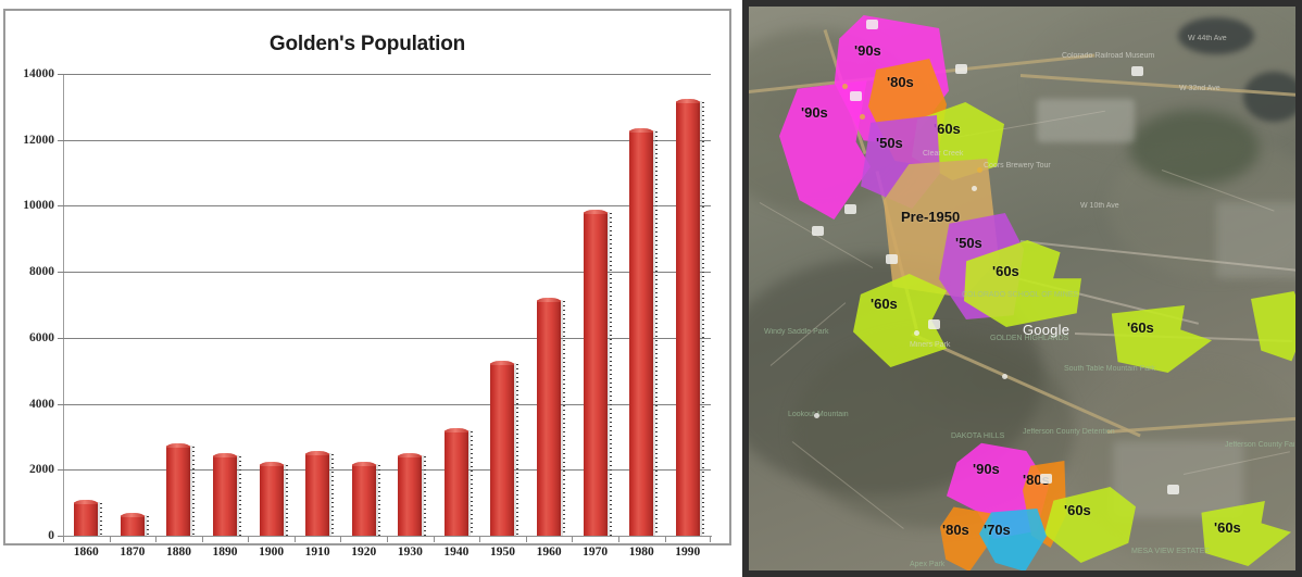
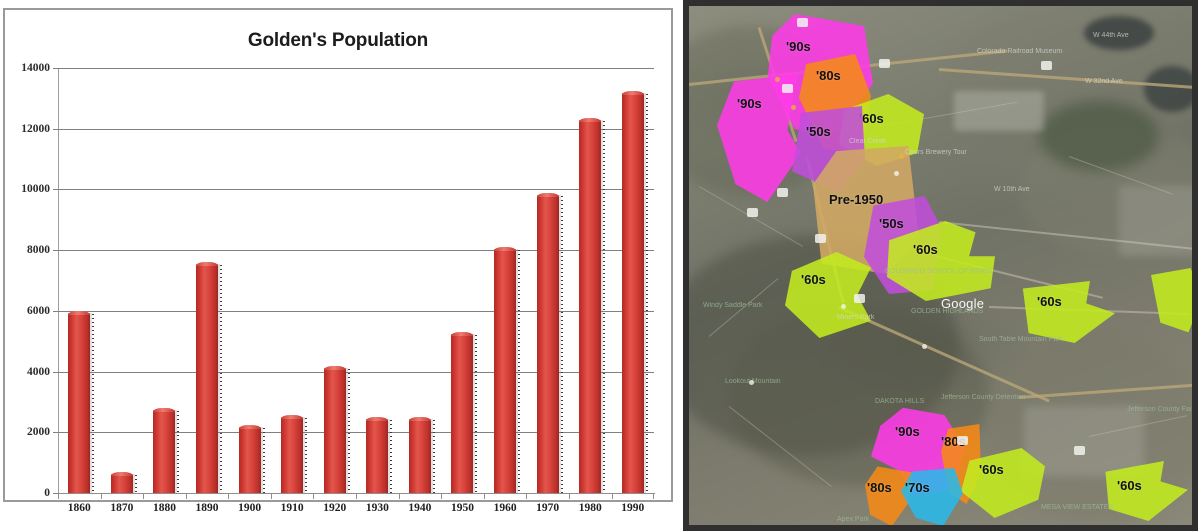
1860: 1000 -> 5900
1890: 2400 -> 7500
1920: 2100 -> 4100
1940: 3200 -> 2400
1960: 7100 -> 8000
